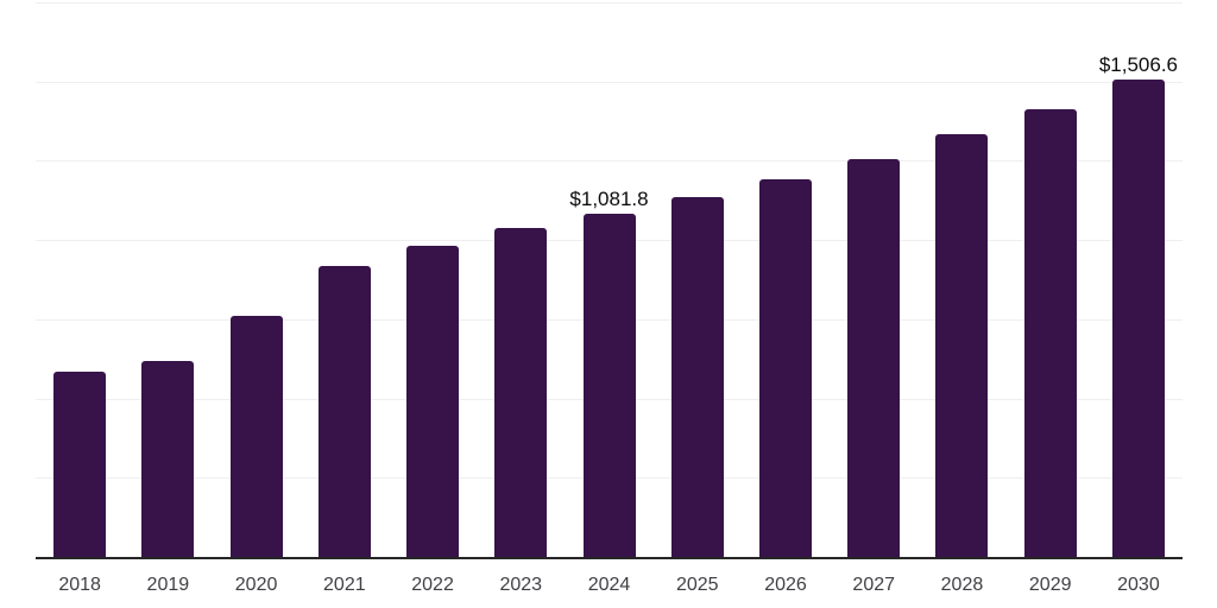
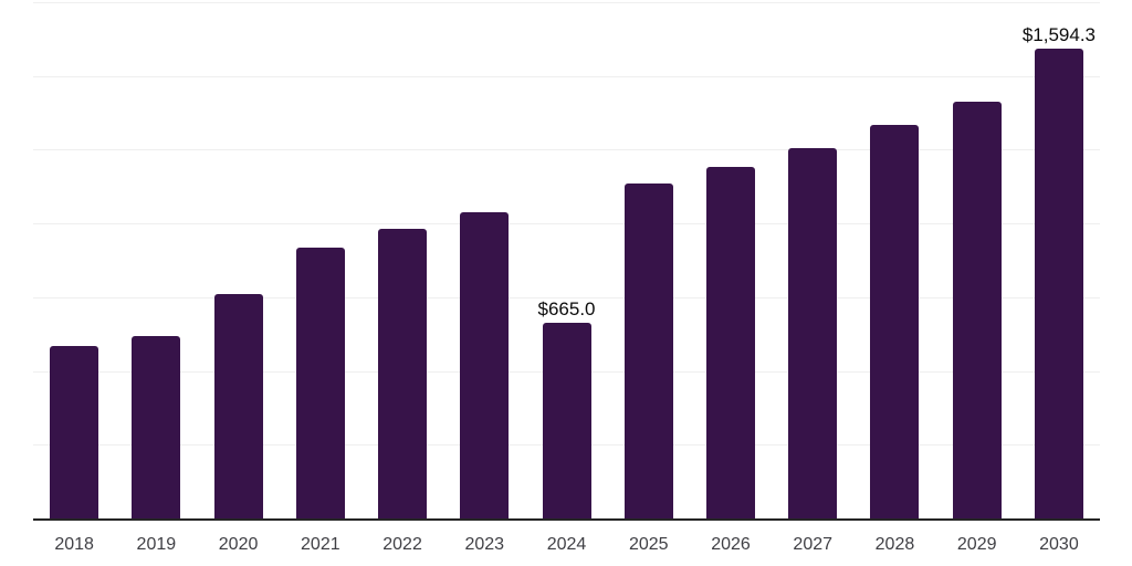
2024: $1,081.8 -> $665.0
2030: $1,506.6 -> $1,594.3
